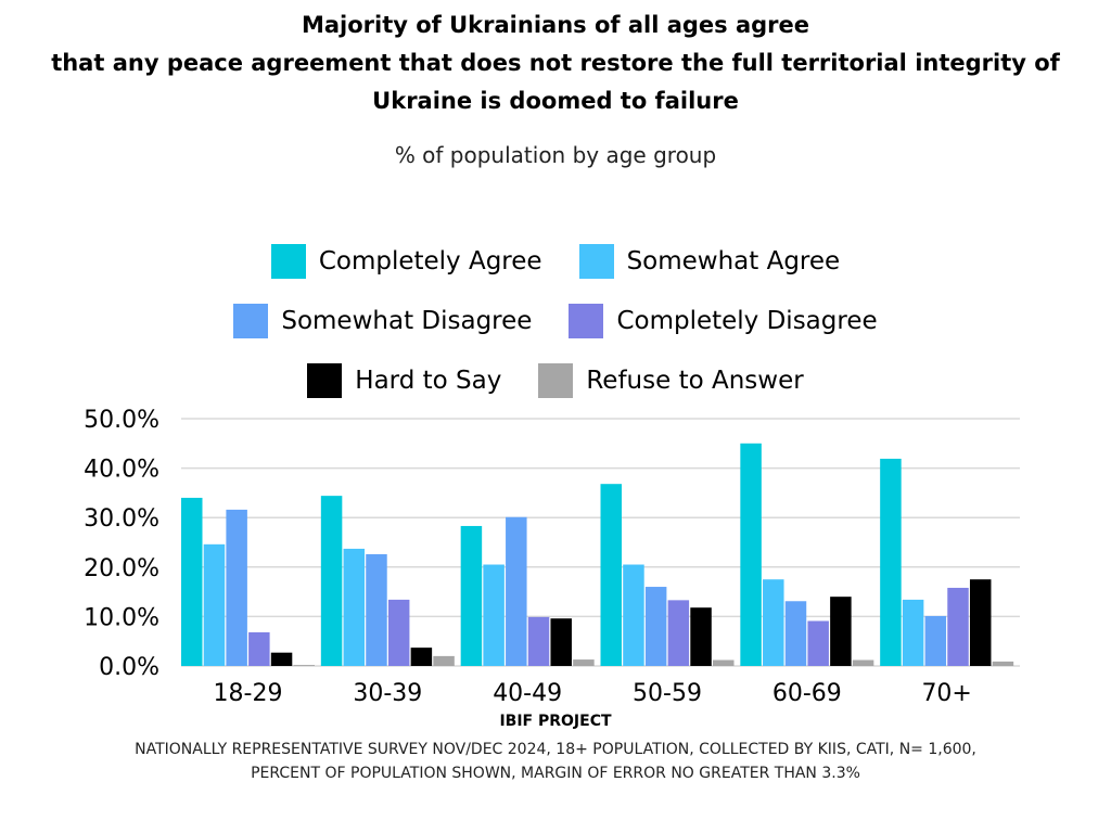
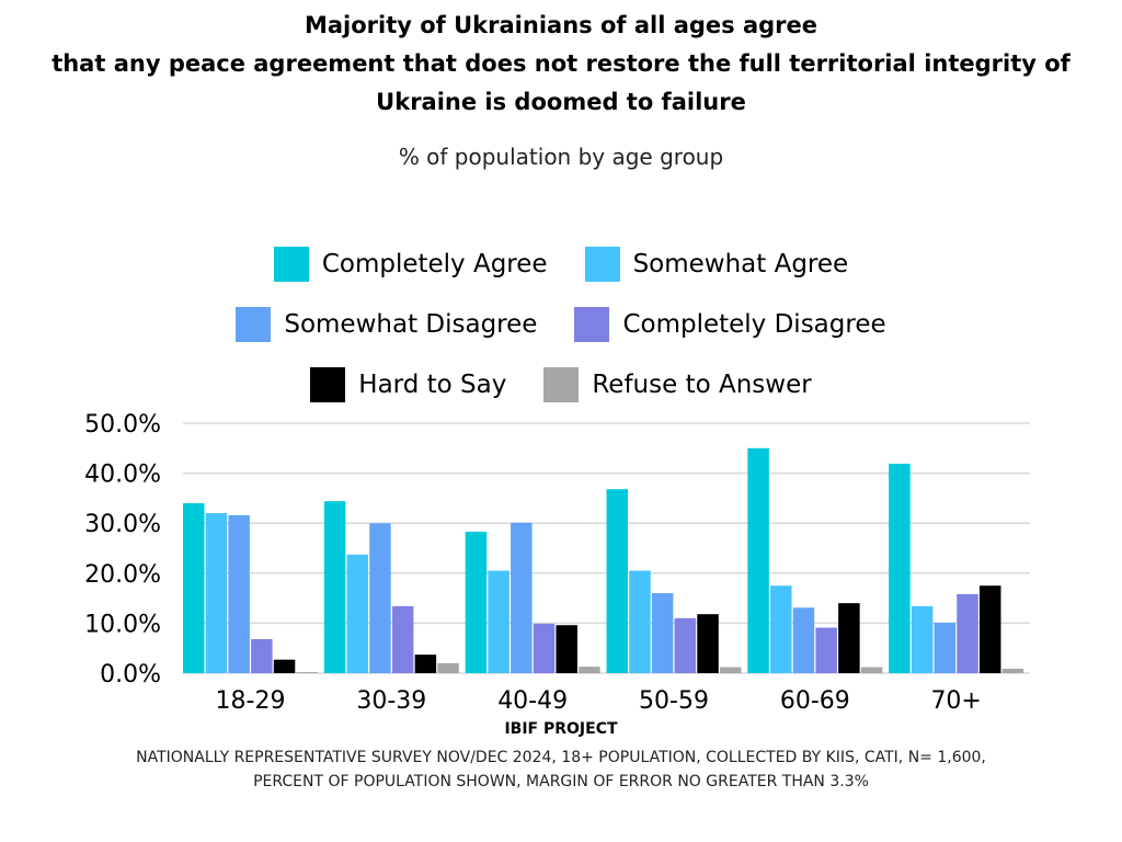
Somewhat Agree/18-29: 25% -> 32%
Somewhat Disagree/30-39: 23% -> 30%
Completely Disagree/50-59: 13% -> 11%
